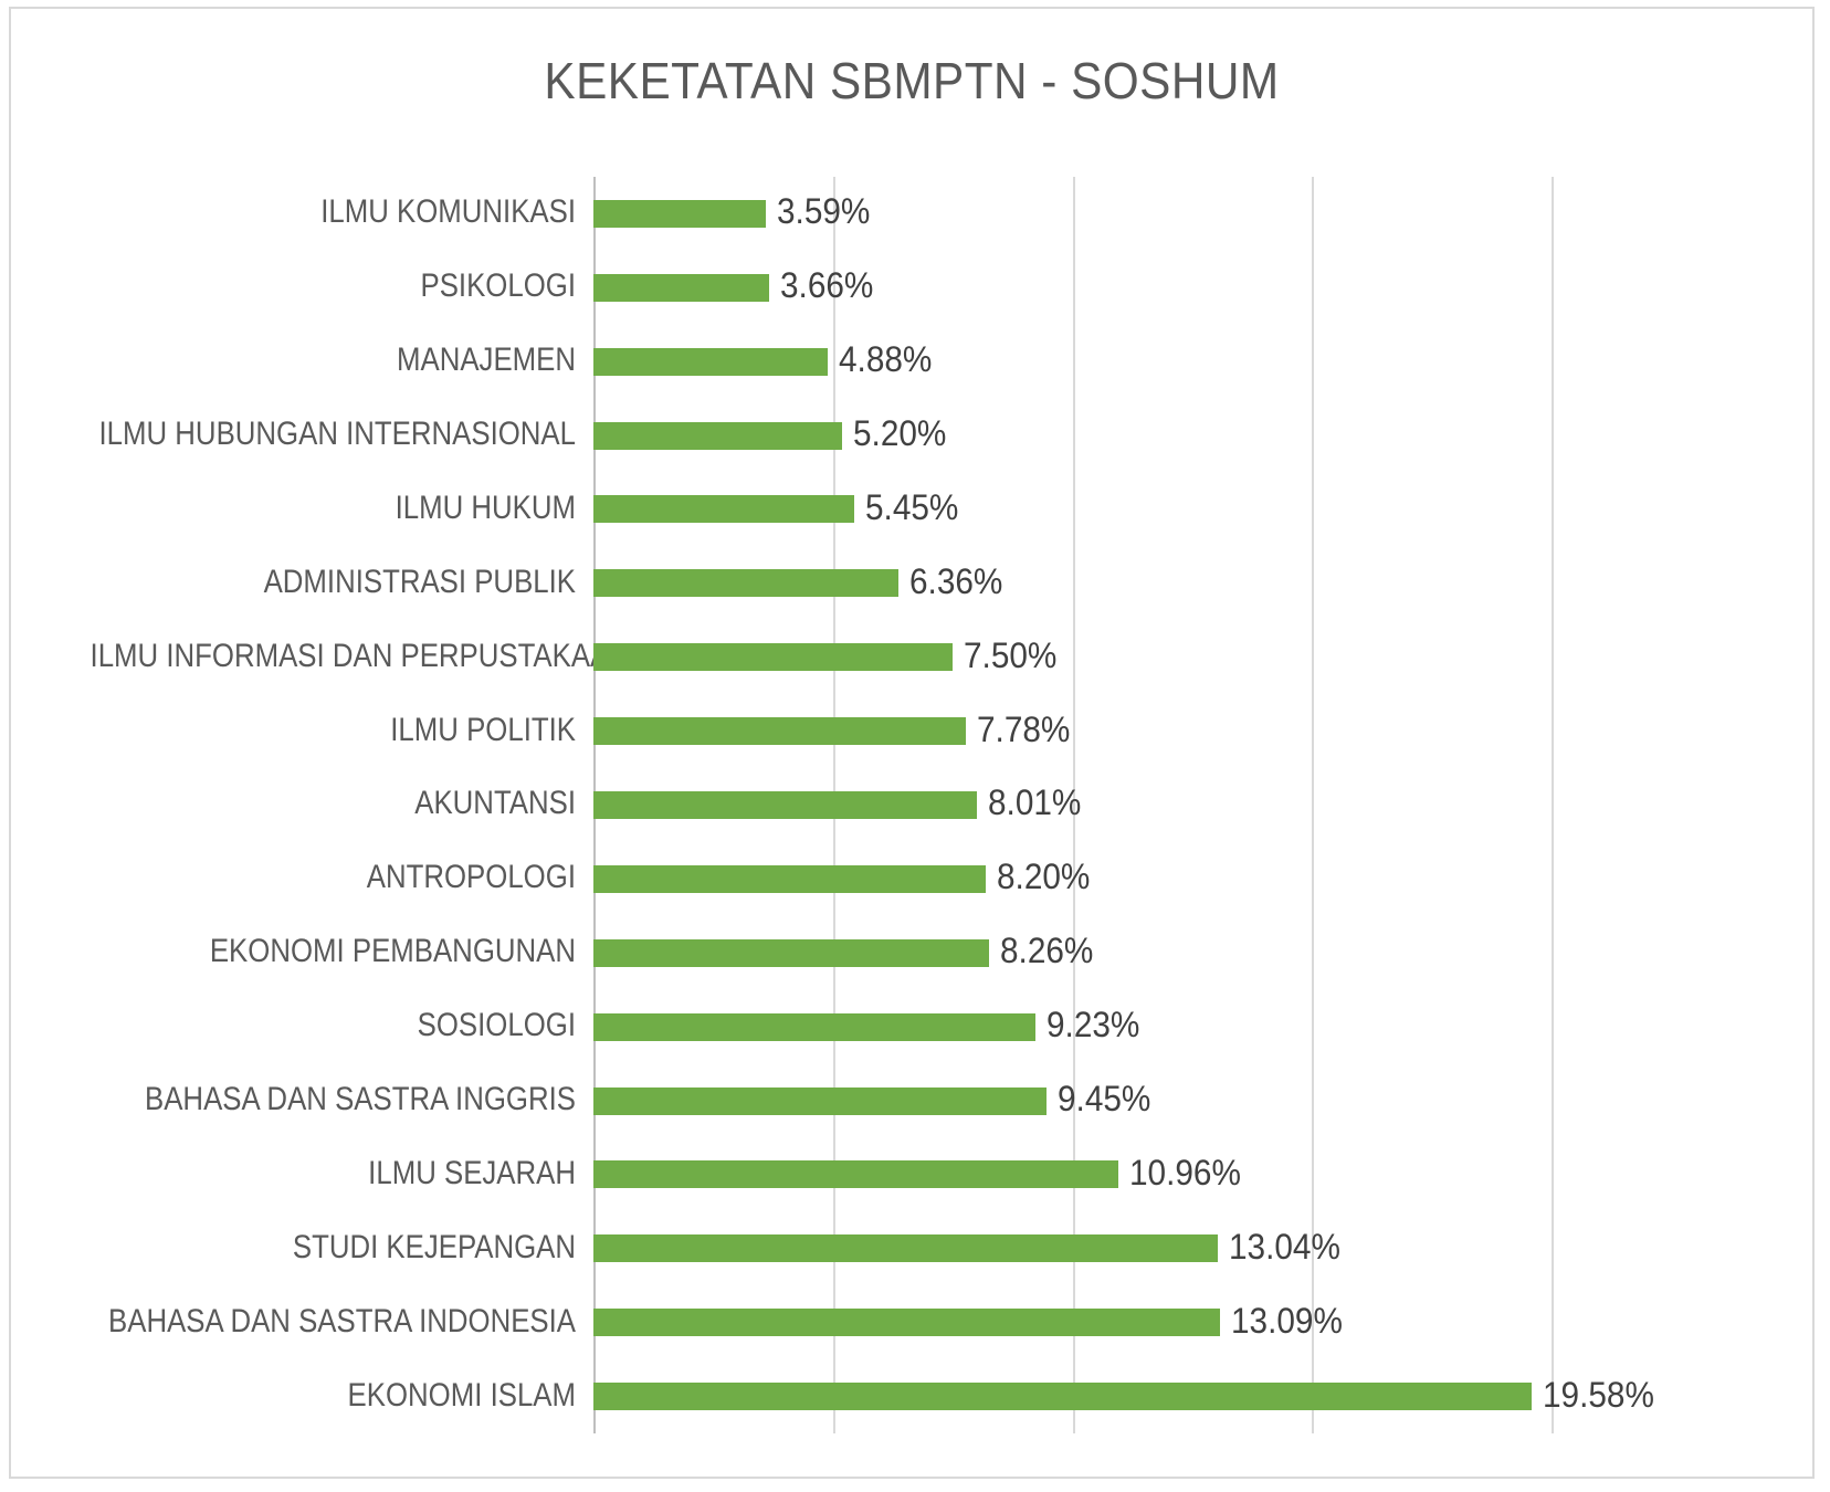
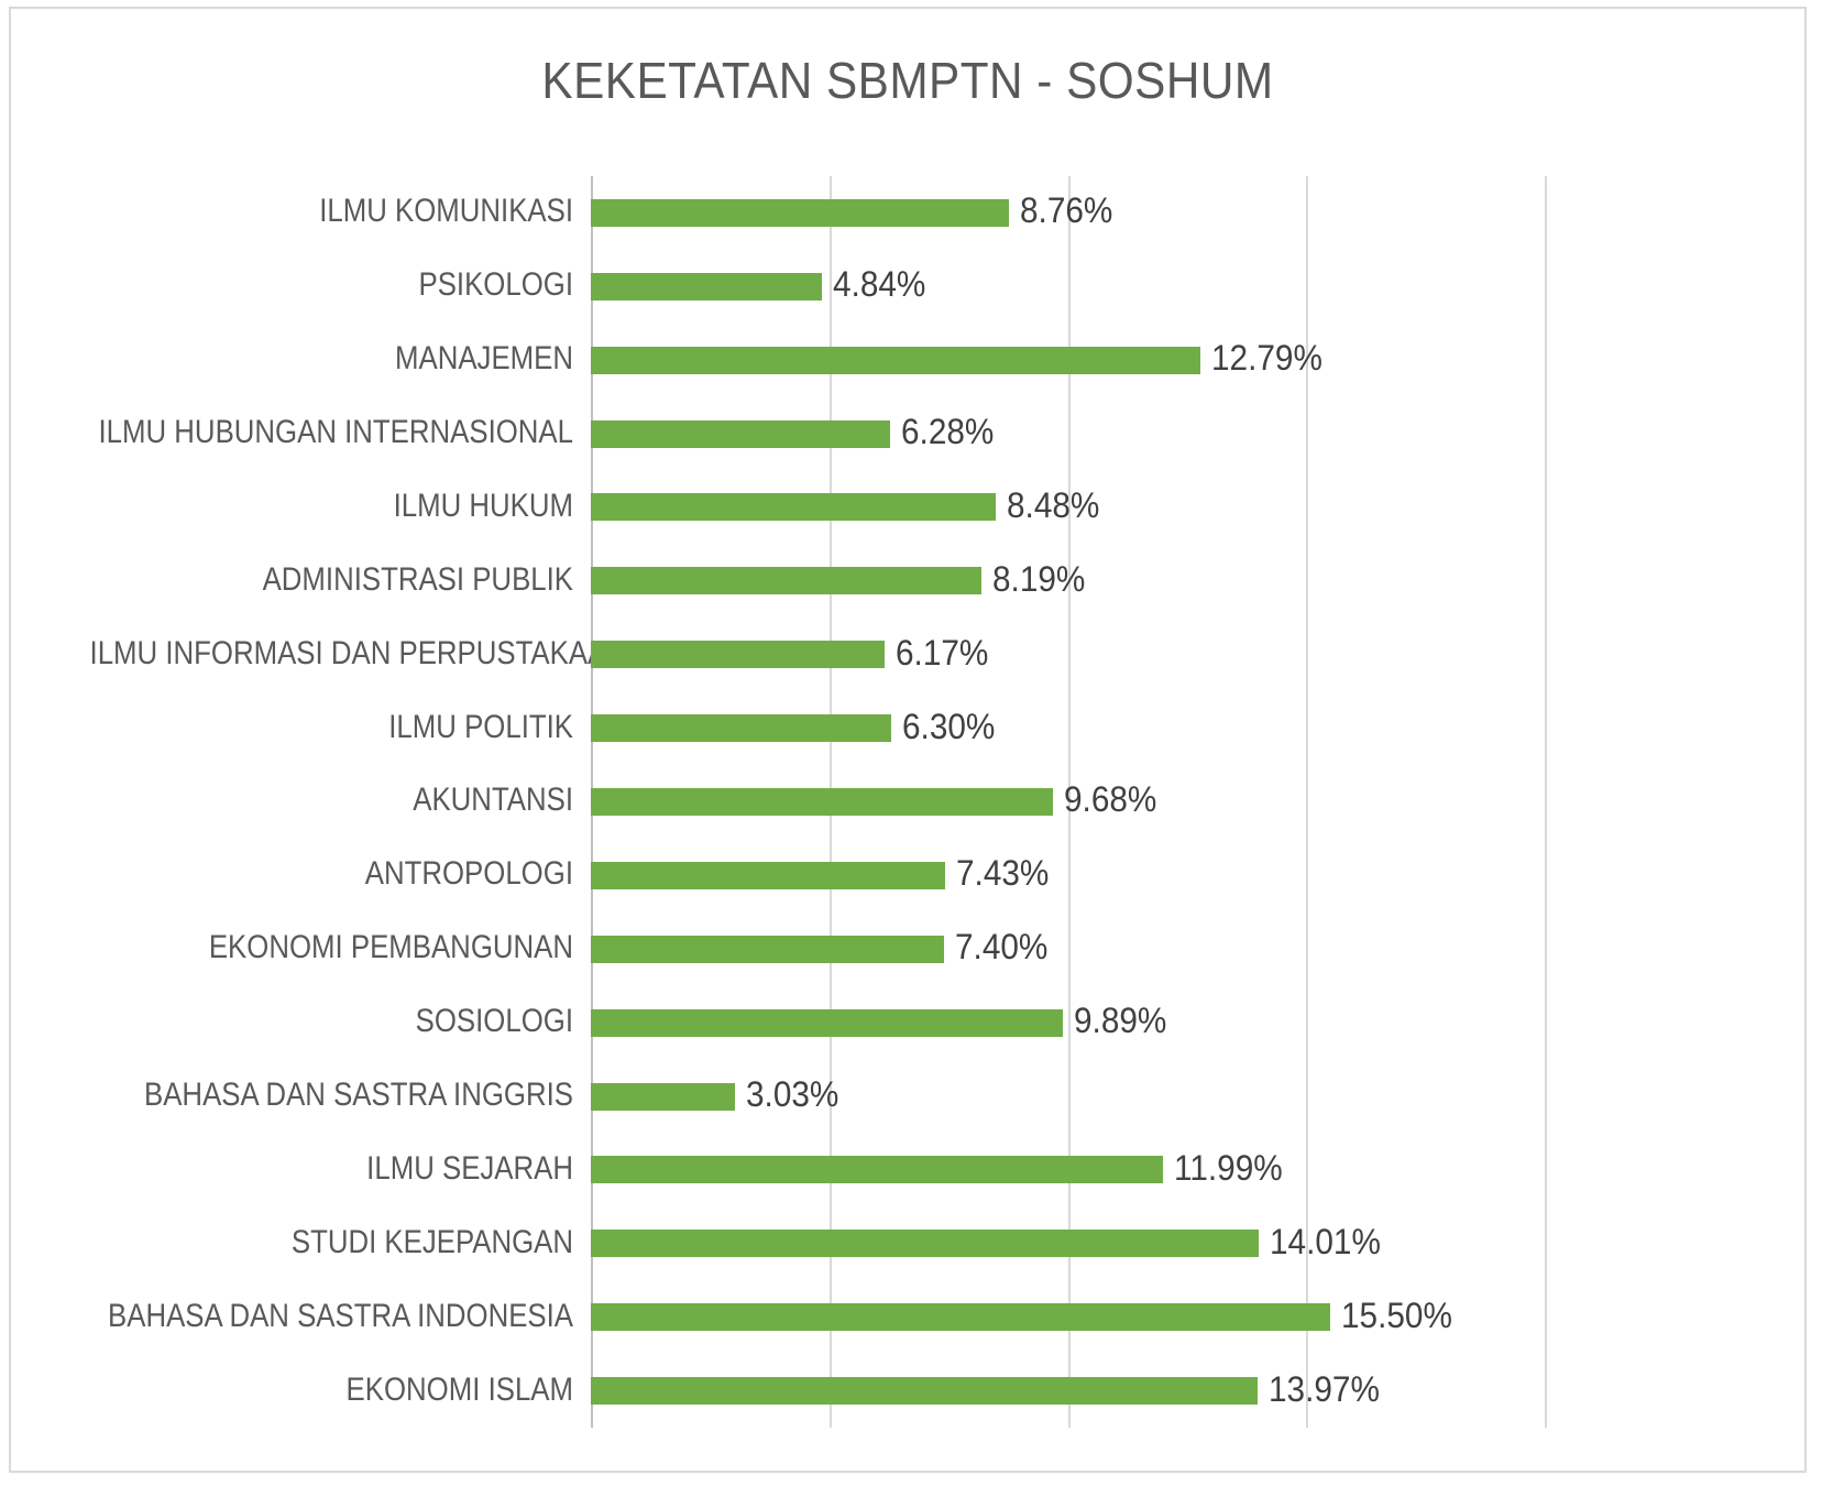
ILMU KOMUNIKASI: 3.59% -> 8.76%
PSIKOLOGI: 3.66% -> 4.84%
MANAJEMEN: 4.88% -> 12.79%
ILMU HUBUNGAN INTERNASIONAL: 5.20% -> 6.28%
ILMU HUKUM: 5.45% -> 8.48%
ADMINISTRASI PUBLIK: 6.36% -> 8.19%
ILMU INFORMASI DAN PERPUSTAKAAN: 7.50% -> 6.17%
ILMU POLITIK: 7.78% -> 6.30%
AKUNTANSI: 8.01% -> 9.68%
ANTROPOLOGI: 8.20% -> 7.43%
EKONOMI PEMBANGUNAN: 8.26% -> 7.40%
SOSIOLOGI: 9.23% -> 9.89%
BAHASA DAN SASTRA INGGRIS: 9.45% -> 3.03%
ILMU SEJARAH: 10.96% -> 11.99%
STUDI KEJEPANGAN: 13.04% -> 14.01%
BAHASA DAN SASTRA INDONESIA: 13.09% -> 15.50%
EKONOMI ISLAM: 19.58% -> 13.97%
